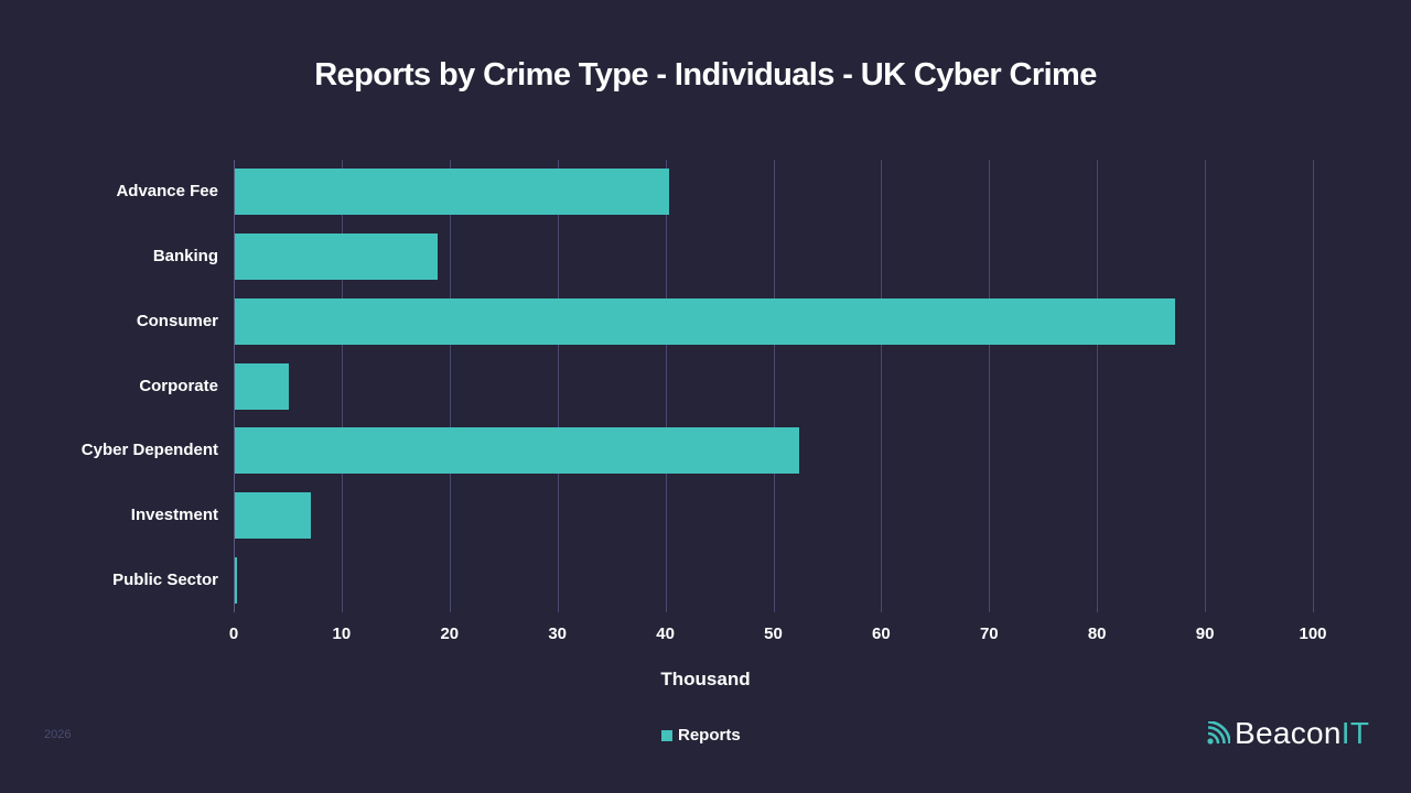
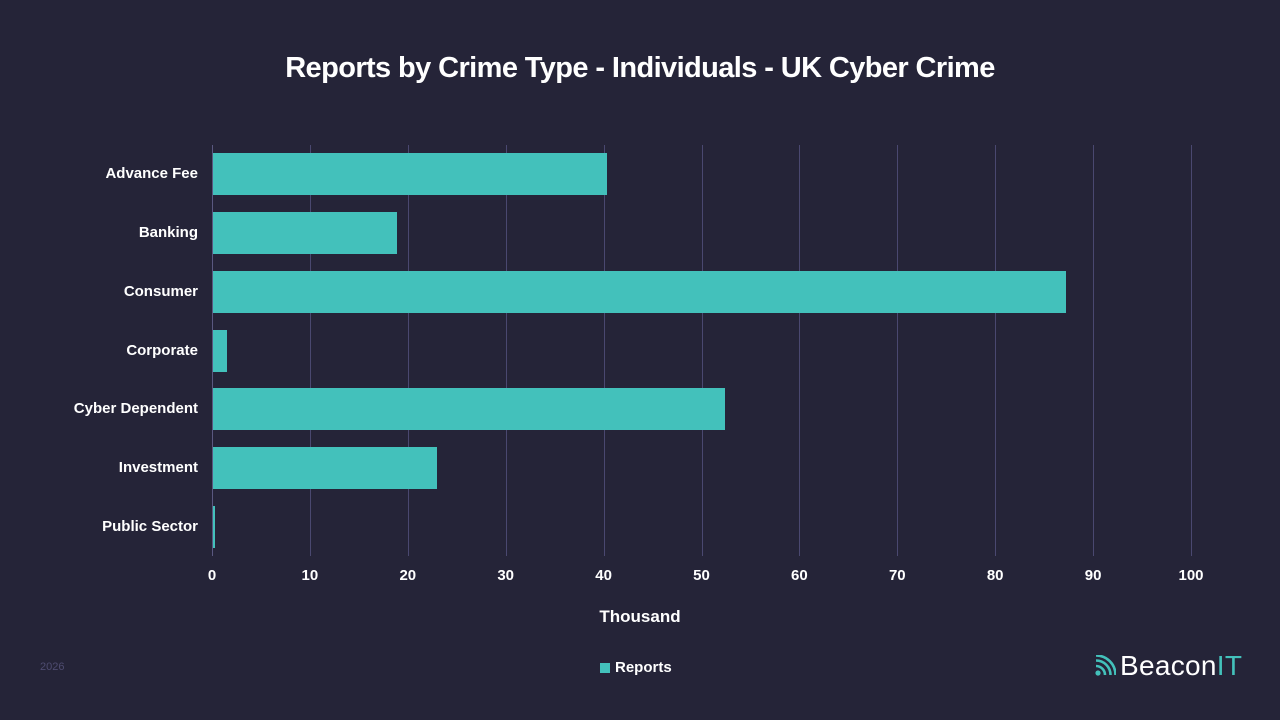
Corporate: 5 -> 1
Investment: 7 -> 23
